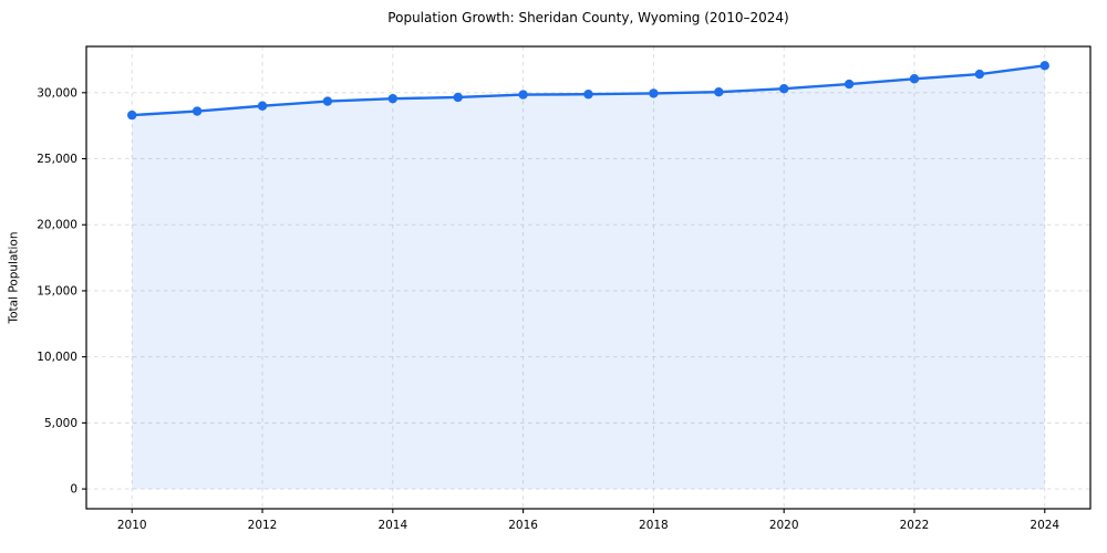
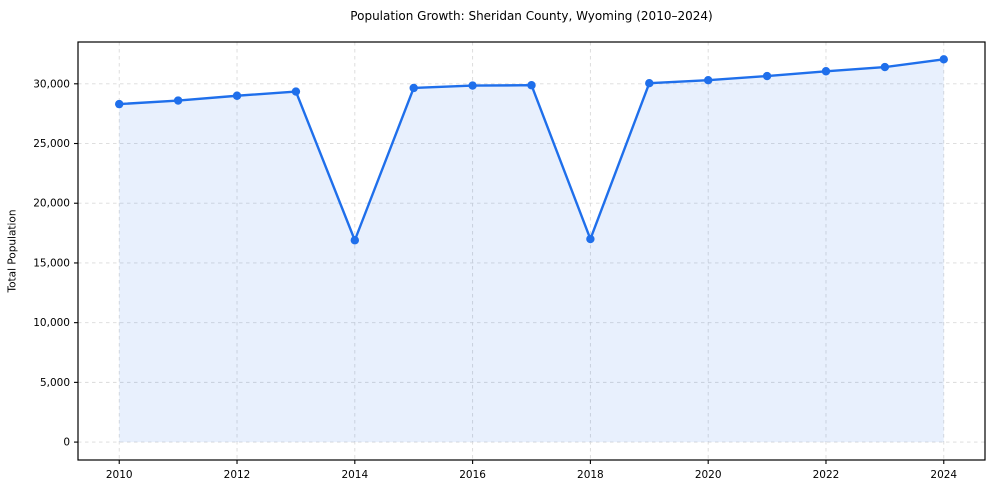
2014: 29600 -> 16900
2018: 30000 -> 17000
